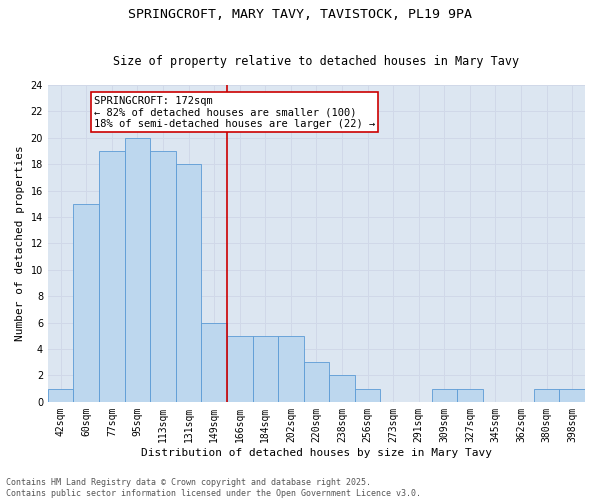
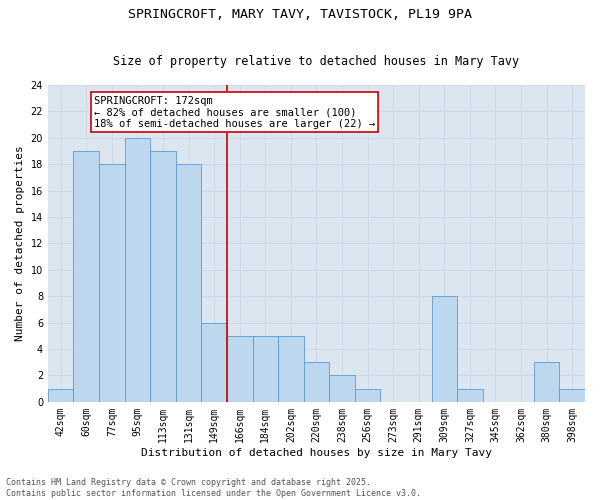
60sqm: 15 -> 19
77sqm: 19 -> 18
309sqm: 1 -> 8
380sqm: 1 -> 3
